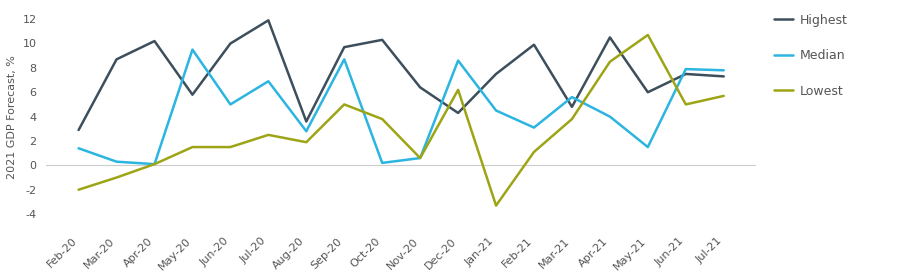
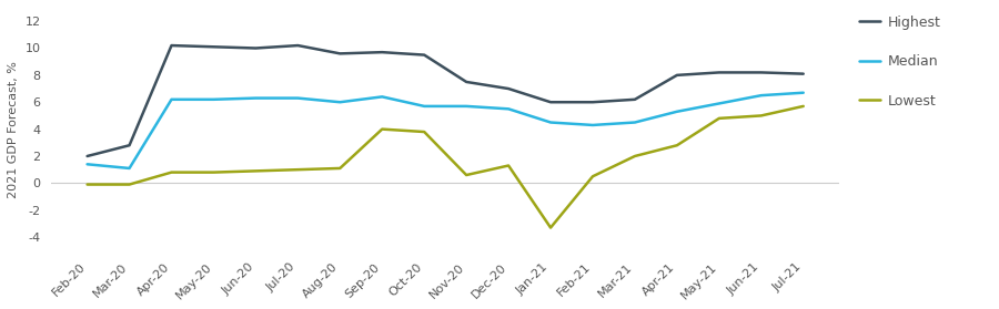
Highest/Feb-20: 2.9 -> 2.0
Lowest/Feb-20: -2.0 -> -0.1
Highest/Mar-20: 8.7 -> 2.8
Median/Mar-20: 0.3 -> 1.1
Lowest/Mar-20: -1.0 -> -0.1
Median/Apr-20: 0.1 -> 6.2
Lowest/Apr-20: 0.1 -> 0.8
Highest/May-20: 5.8 -> 10.1
Median/May-20: 9.5 -> 6.2
Lowest/May-20: 1.5 -> 0.8
Median/Jun-20: 5.0 -> 6.3
Lowest/Jun-20: 1.5 -> 0.9
Highest/Jul-20: 11.9 -> 10.2
Median/Jul-20: 6.9 -> 6.3
Lowest/Jul-20: 2.5 -> 1.0
Highest/Aug-20: 3.6 -> 9.6
Median/Aug-20: 2.8 -> 6.0
Lowest/Aug-20: 1.9 -> 1.1
Median/Sep-20: 8.7 -> 6.4
Lowest/Sep-20: 5.0 -> 4.0
Highest/Oct-20: 10.3 -> 9.5
Median/Oct-20: 0.2 -> 5.7
Highest/Nov-20: 6.4 -> 7.5
Median/Nov-20: 0.6 -> 5.7
Highest/Dec-20: 4.3 -> 7.0
Median/Dec-20: 8.6 -> 5.5
Lowest/Dec-20: 6.2 -> 1.3
Highest/Jan-21: 7.5 -> 6.0
Highest/Feb-21: 9.9 -> 6.0
Median/Feb-21: 3.1 -> 4.3
Lowest/Feb-21: 1.1 -> 0.5
Highest/Mar-21: 4.8 -> 6.2
Median/Mar-21: 5.6 -> 4.5
Lowest/Mar-21: 3.8 -> 2.0
Highest/Apr-21: 10.5 -> 8.0
Median/Apr-21: 4.0 -> 5.3
Lowest/Apr-21: 8.5 -> 2.8
Highest/May-21: 6.0 -> 8.2
Median/May-21: 1.5 -> 5.9
Lowest/May-21: 10.7 -> 4.8
Highest/Jun-21: 7.5 -> 8.2
Median/Jun-21: 7.9 -> 6.5
Highest/Jul-21: 7.3 -> 8.1
Median/Jul-21: 7.8 -> 6.7
